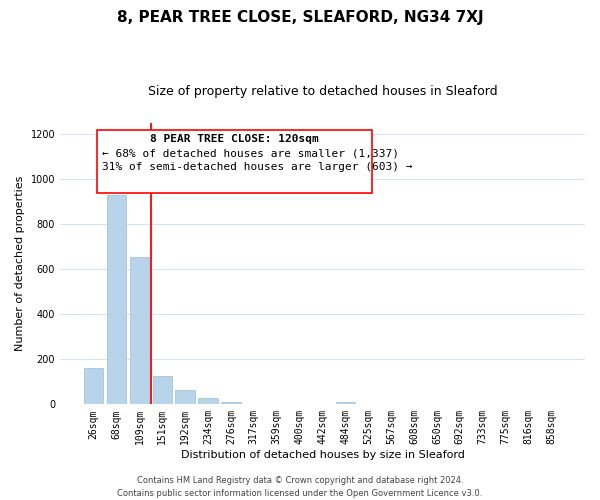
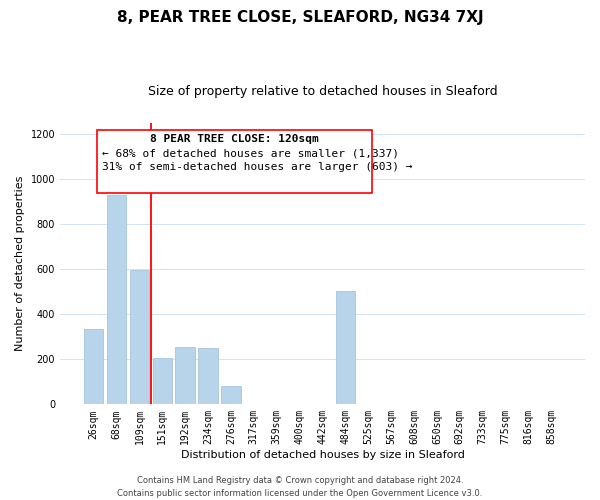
26sqm: 160 -> 335
109sqm: 655 -> 595
151sqm: 125 -> 205
192sqm: 62 -> 255
234sqm: 28 -> 250
276sqm: 10 -> 80
484sqm: 12 -> 505
